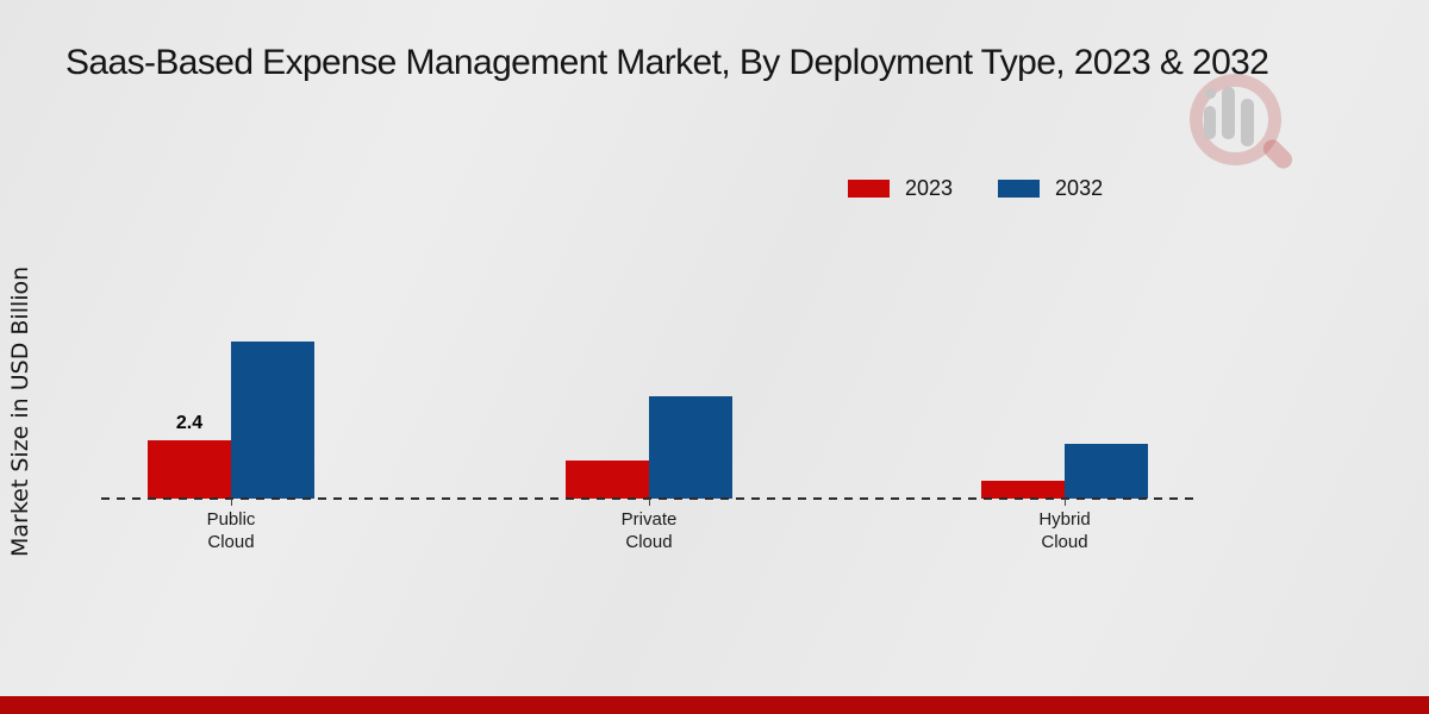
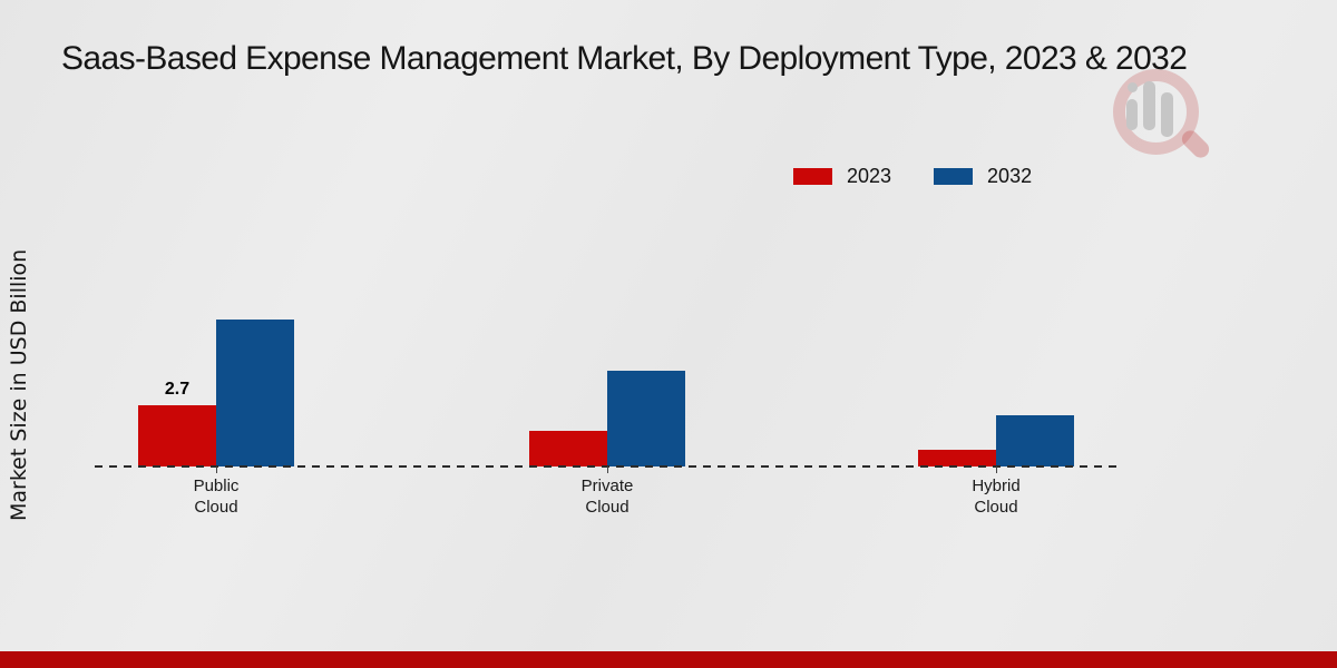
2023/Public Cloud: 2.4 -> 2.7
